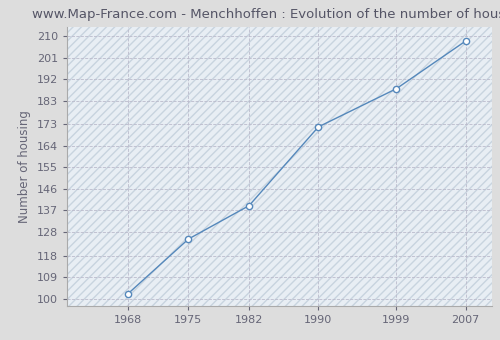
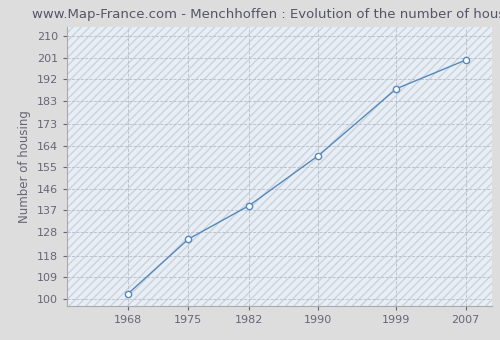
1990: 172 -> 160
2007: 208 -> 200
